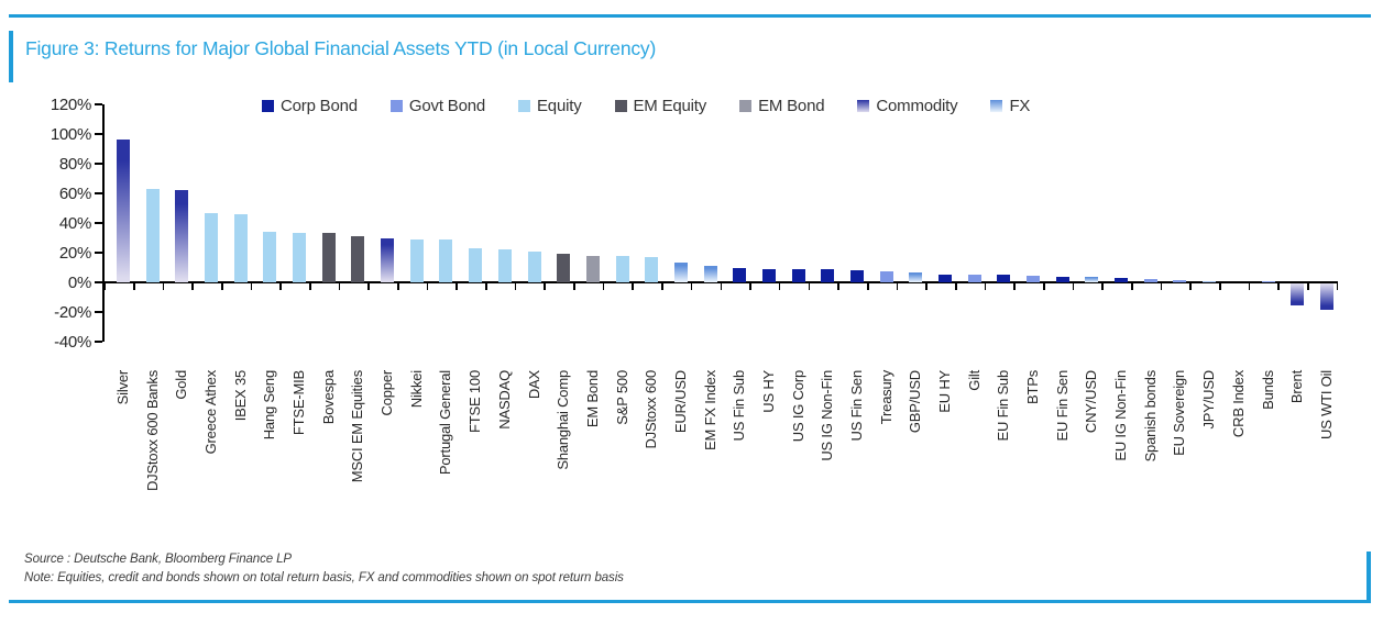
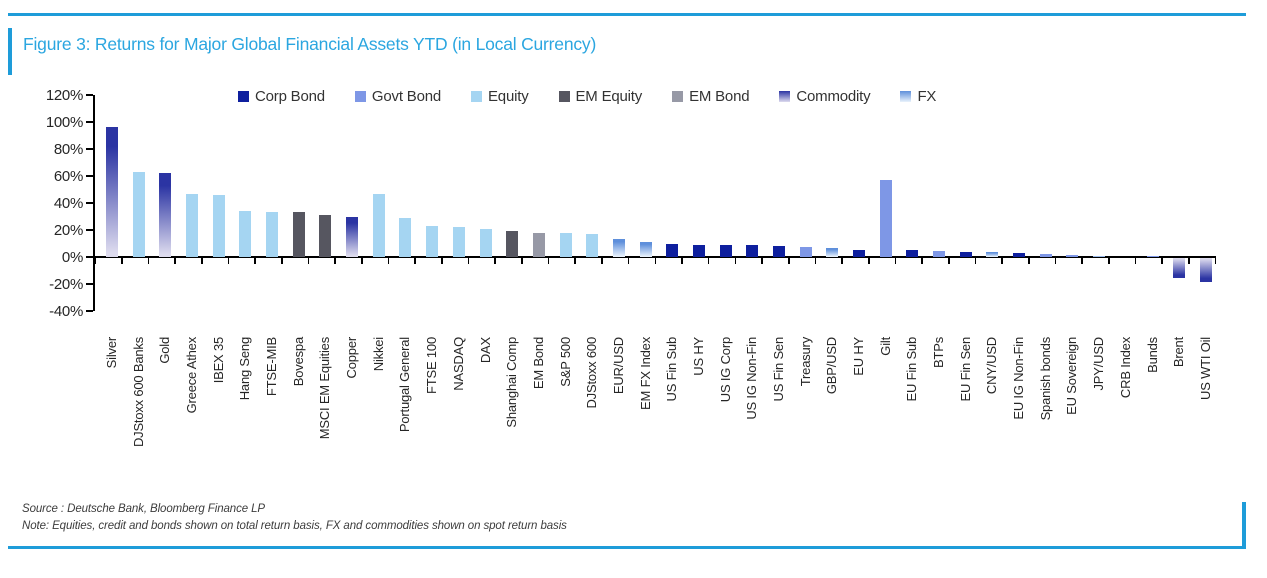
Nikkei: 29% -> 47%
Gilt: 6% -> 57%
